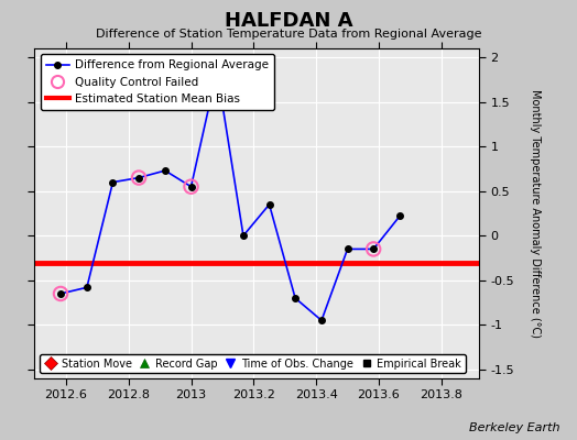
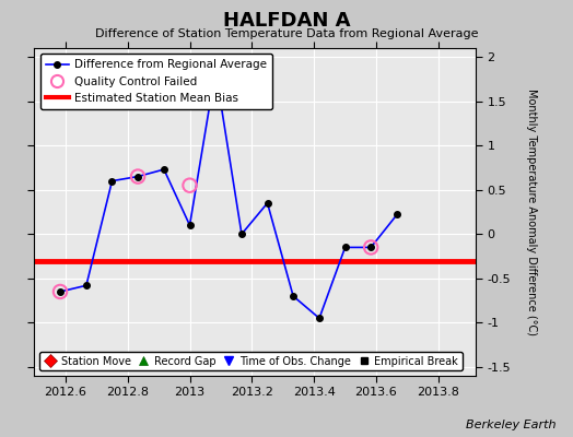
Time of Obs. Change/2013: 0.55 -> 0.10
